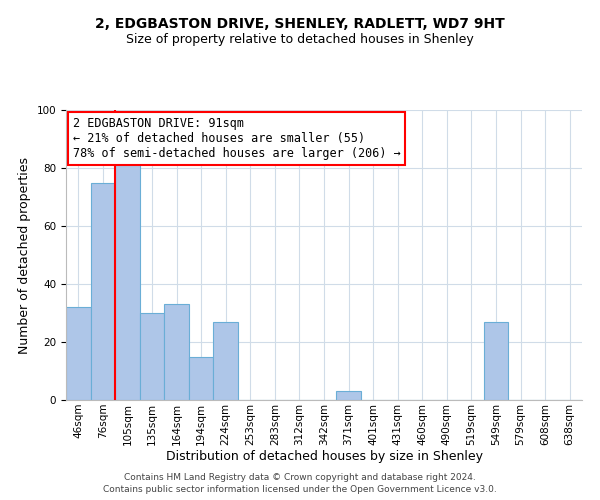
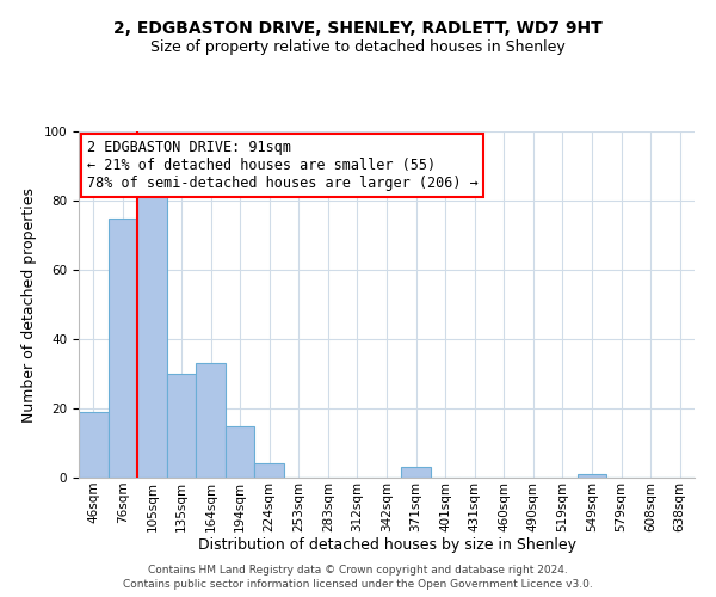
46sqm: 32 -> 19
224sqm: 27 -> 4
549sqm: 27 -> 1
